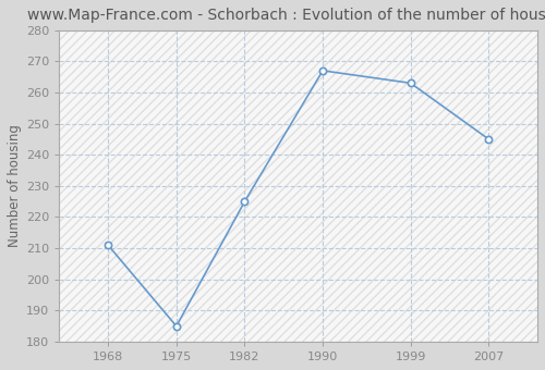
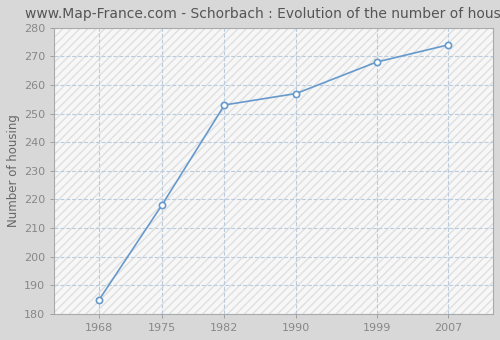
1968: 211 -> 185
1975: 185 -> 218
1982: 225 -> 253
1990: 267 -> 257
1999: 263 -> 268
2007: 245 -> 274
